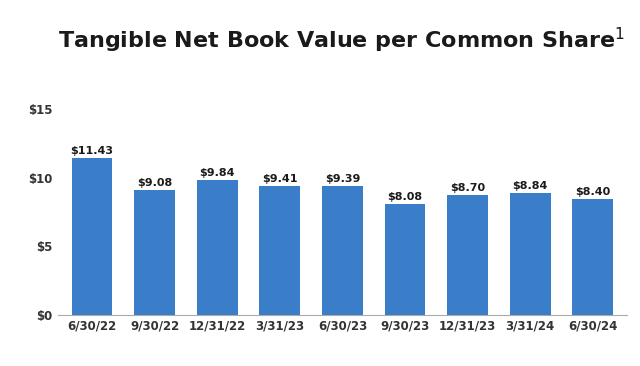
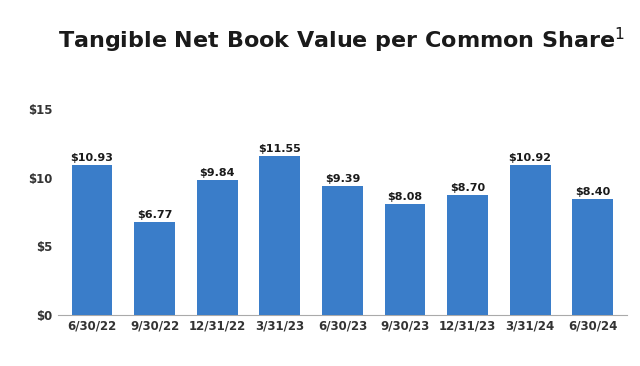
6/30/22: $11.43 -> $10.93
9/30/22: $9.08 -> $6.77
3/31/23: $9.41 -> $11.55
3/31/24: $8.84 -> $10.92
